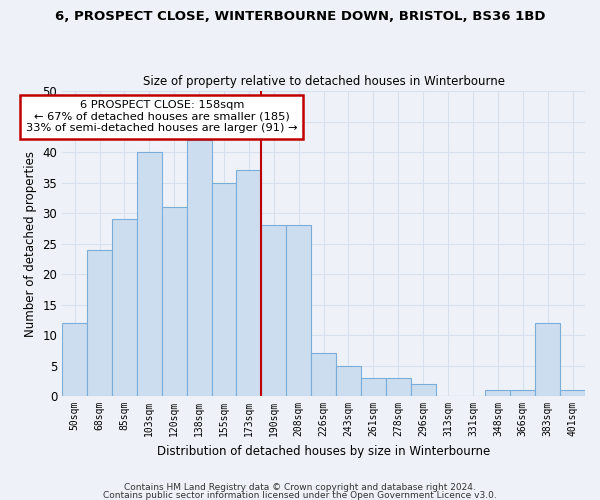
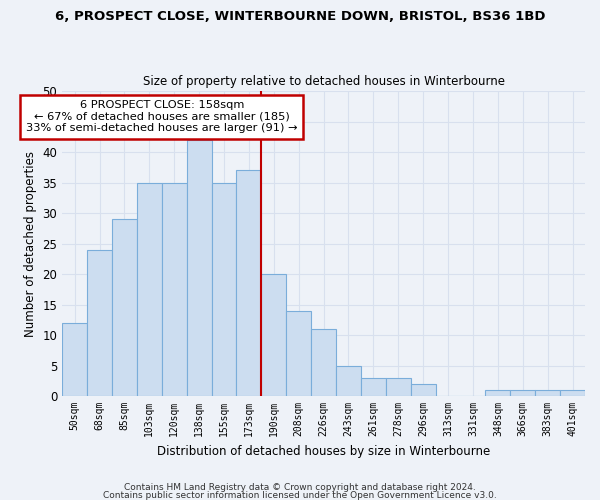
103sqm: 40 -> 35
120sqm: 31 -> 35
190sqm: 28 -> 20
208sqm: 28 -> 14
226sqm: 7 -> 11
383sqm: 12 -> 1
